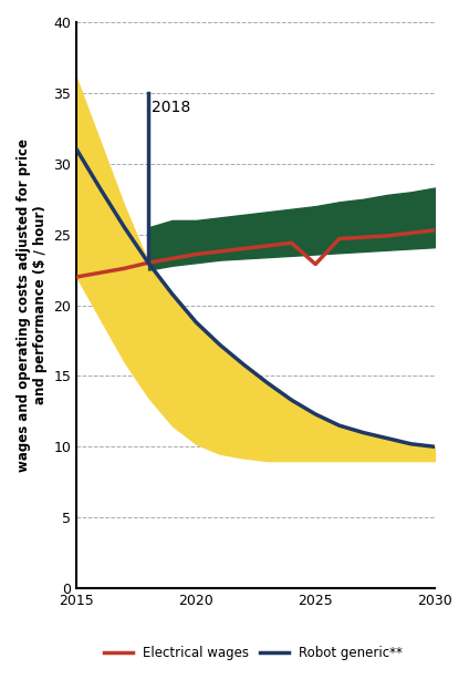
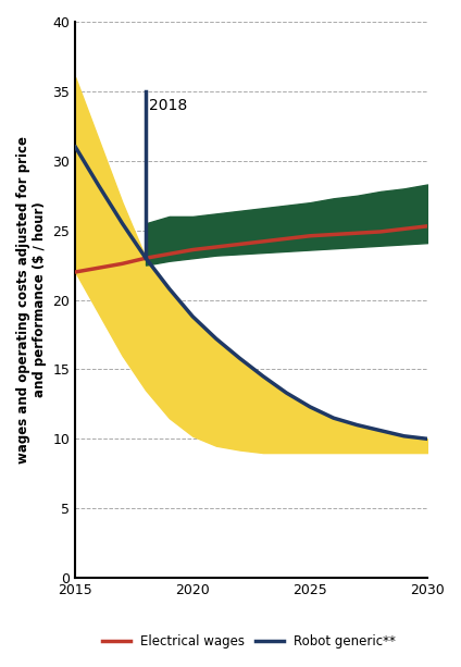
Electrical wages/2025: 22.9 -> 24.6
